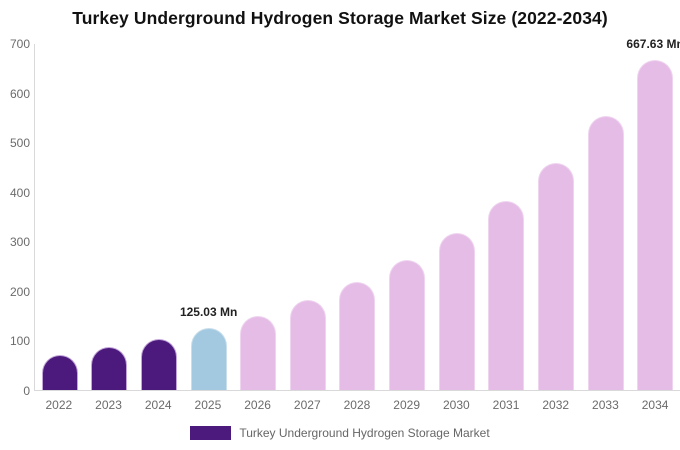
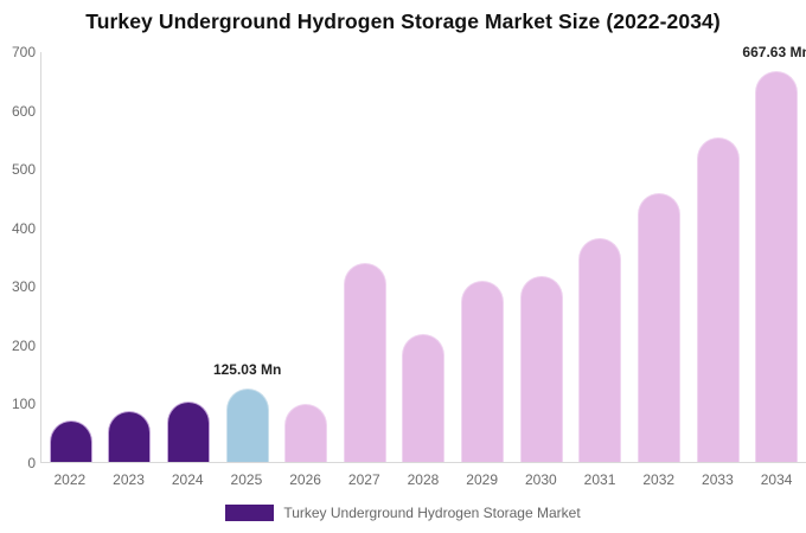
2026: 150 -> 100
2027: 180 -> 340
2029: 260 -> 310
